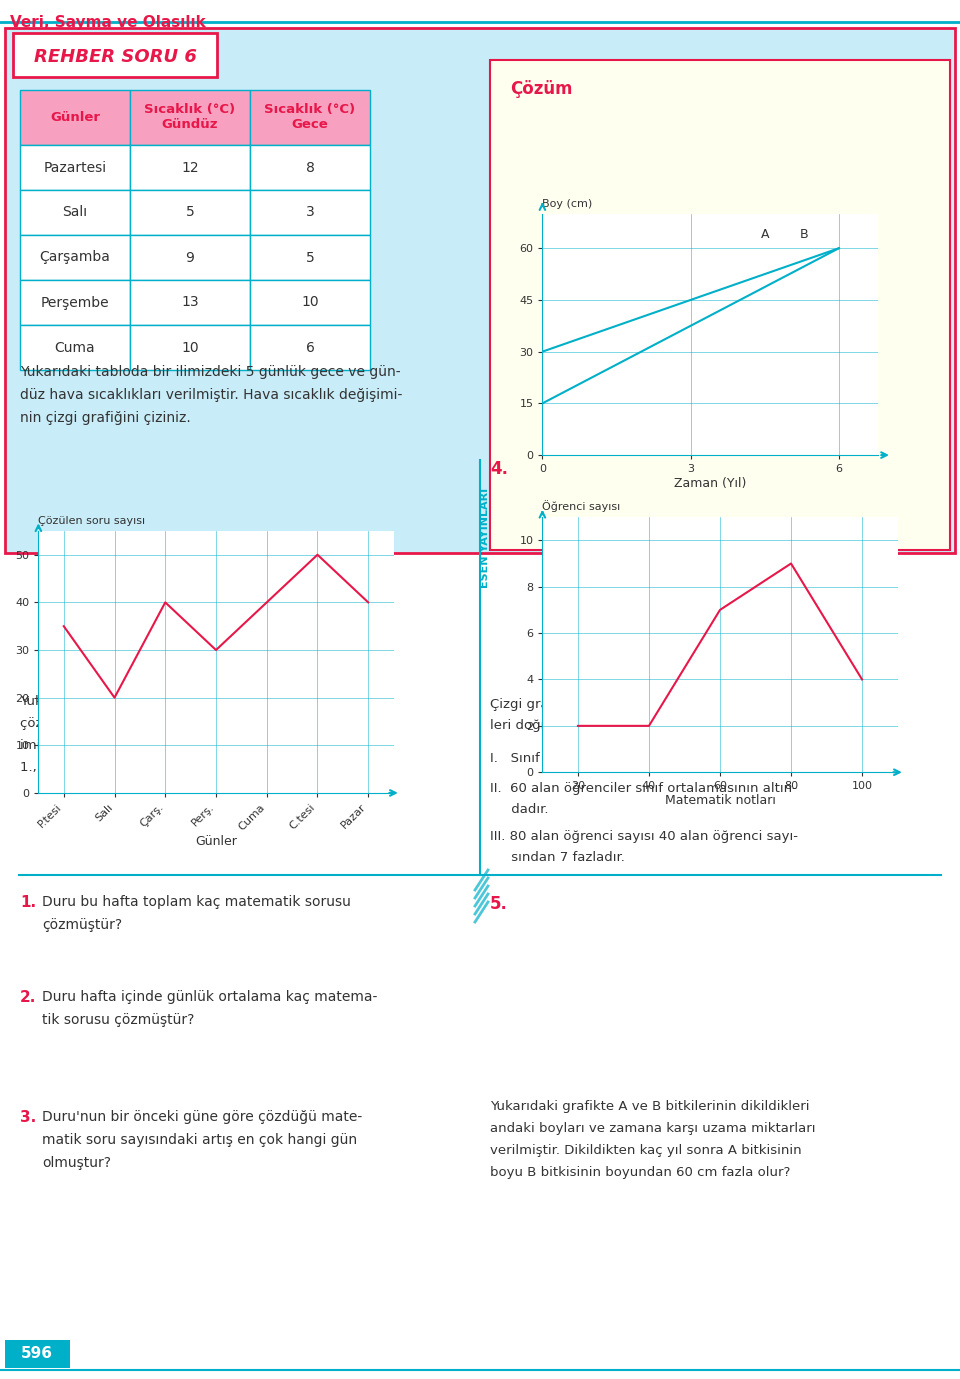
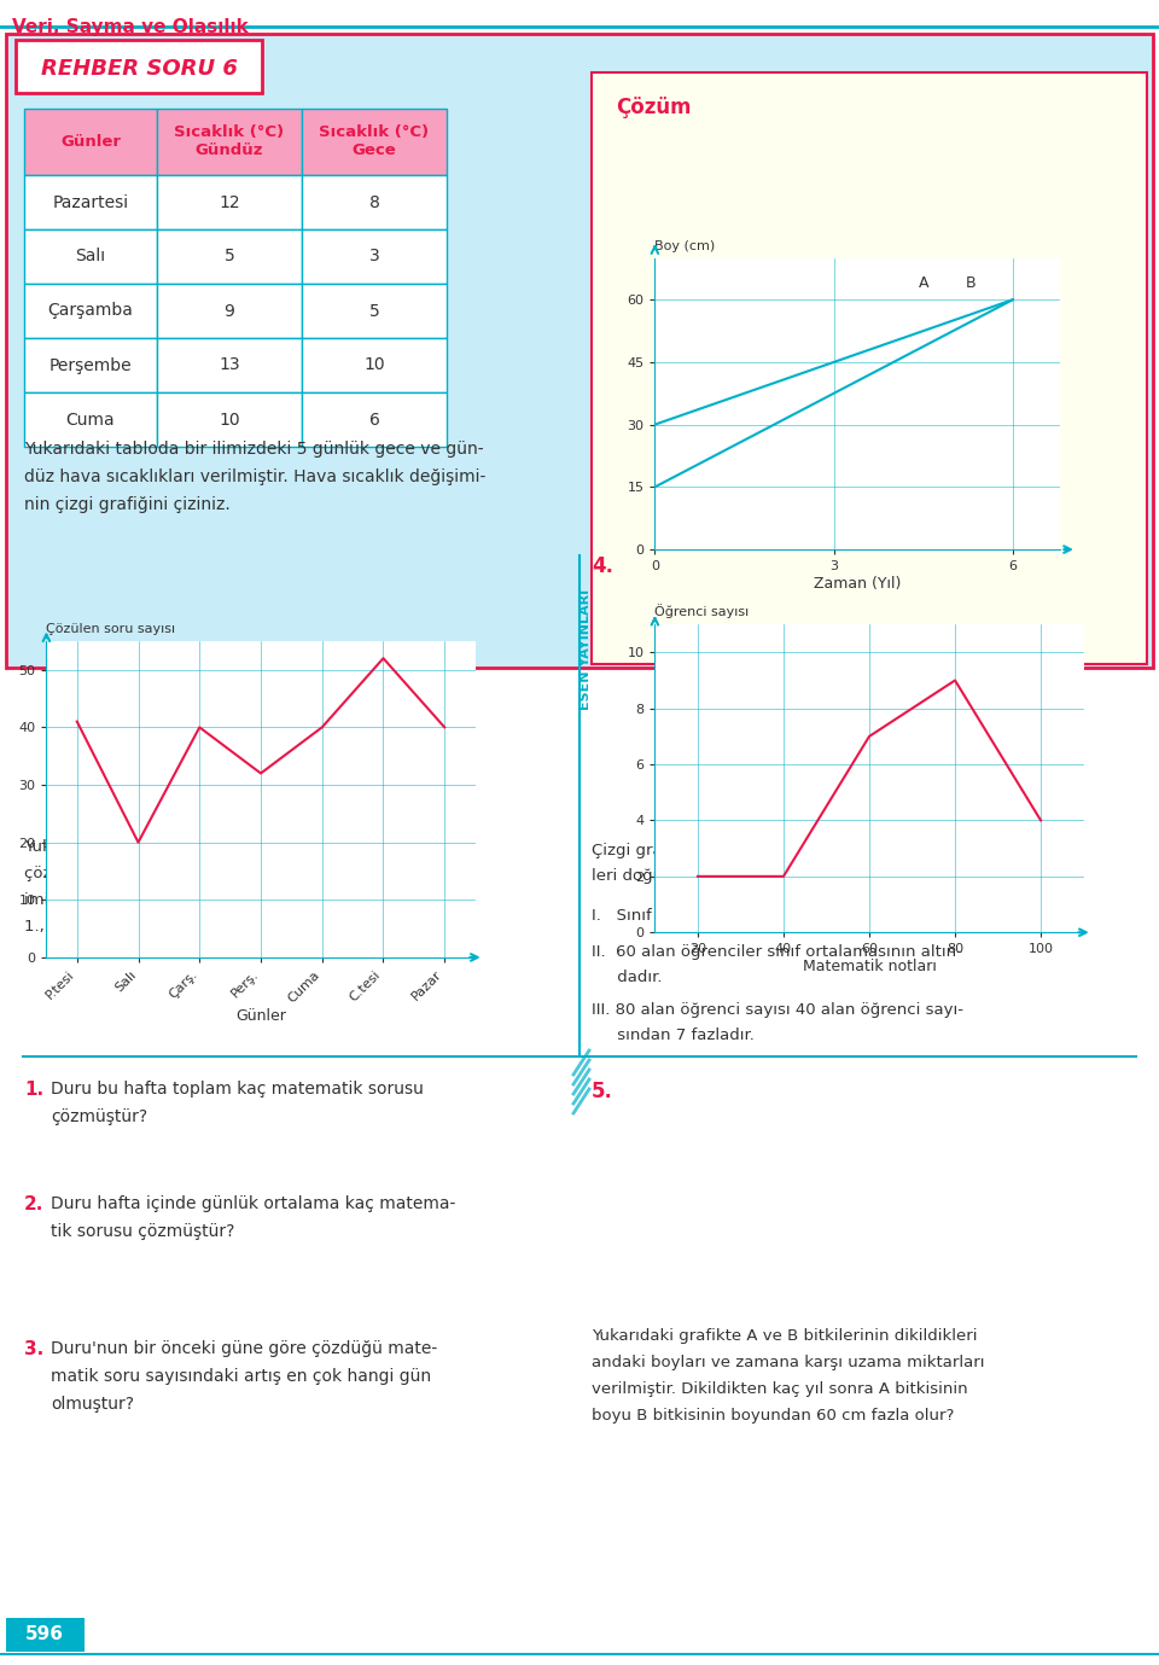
P.tesi: 35 -> 41
Perş.: 30 -> 32
C.tesi: 50 -> 52
